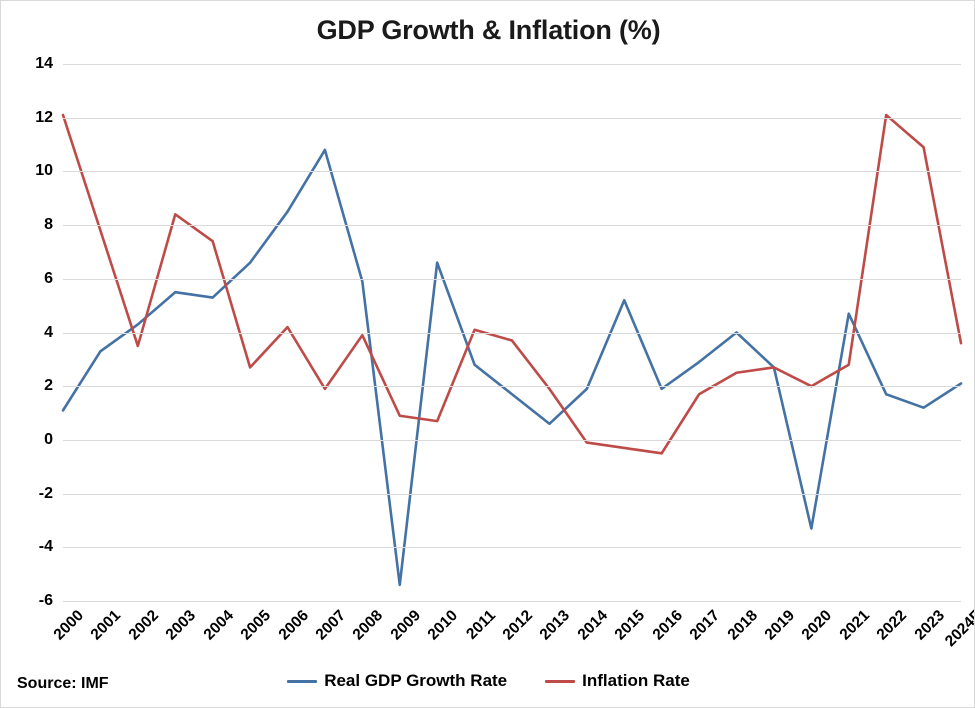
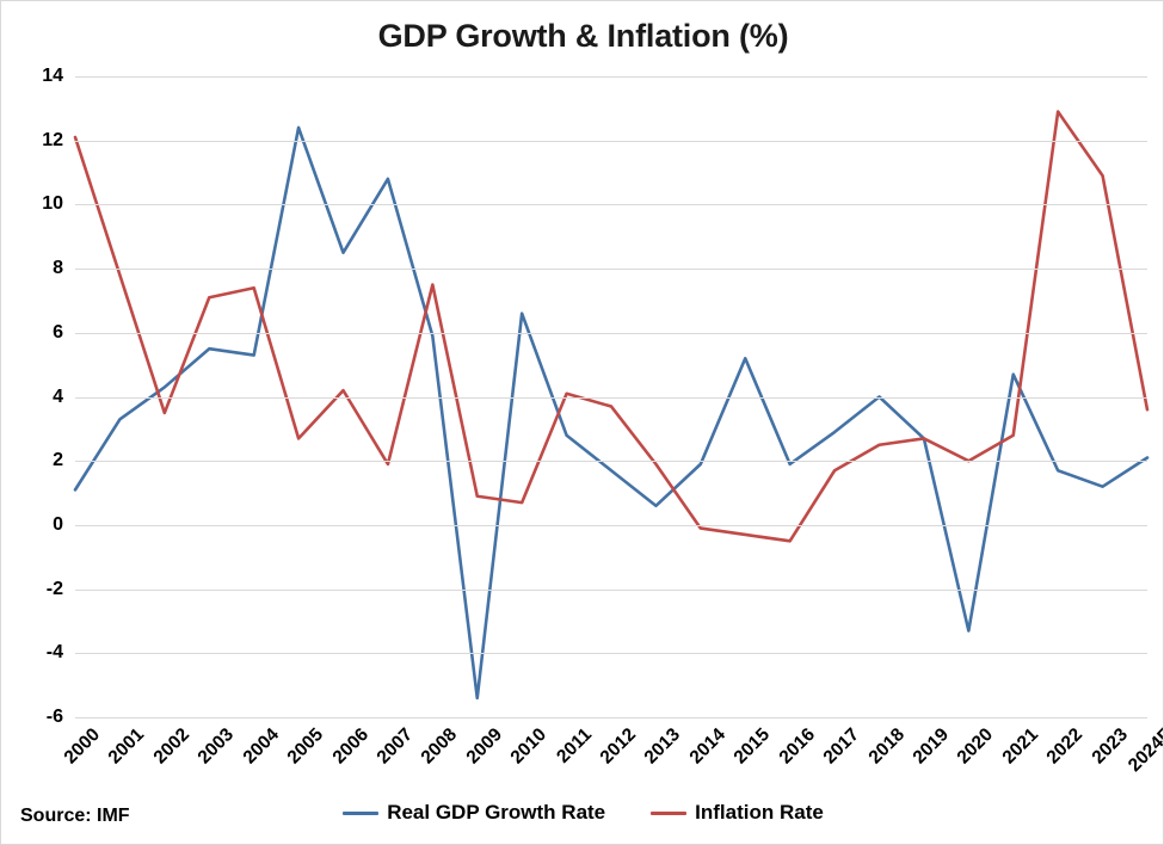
Inflation Rate/2003: 8.4 -> 7.1
Real GDP Growth Rate/2005: 6.6 -> 12.4
Inflation Rate/2008: 3.9 -> 7.5
Inflation Rate/2022: 12.1 -> 12.9
